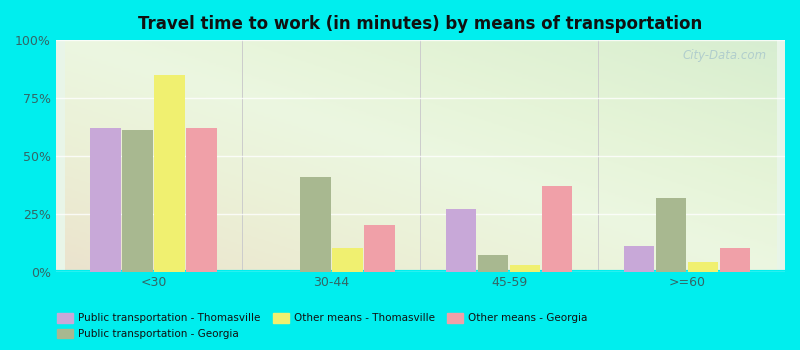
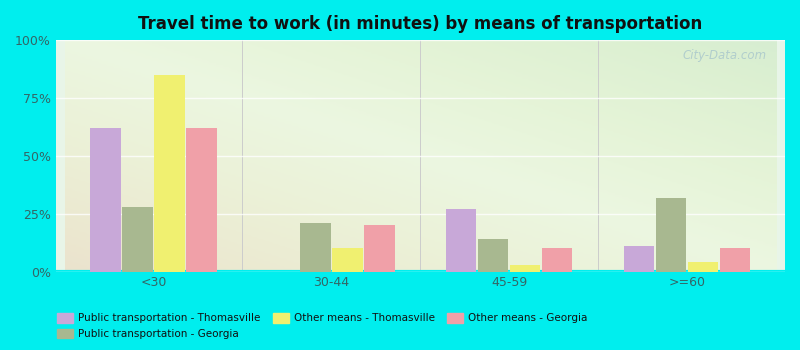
Public transportation - Georgia/<30: 61% -> 28%
Public transportation - Georgia/30-44: 41% -> 21%
Public transportation - Georgia/45-59: 7% -> 14%
Other means - Georgia/45-59: 37% -> 10%
